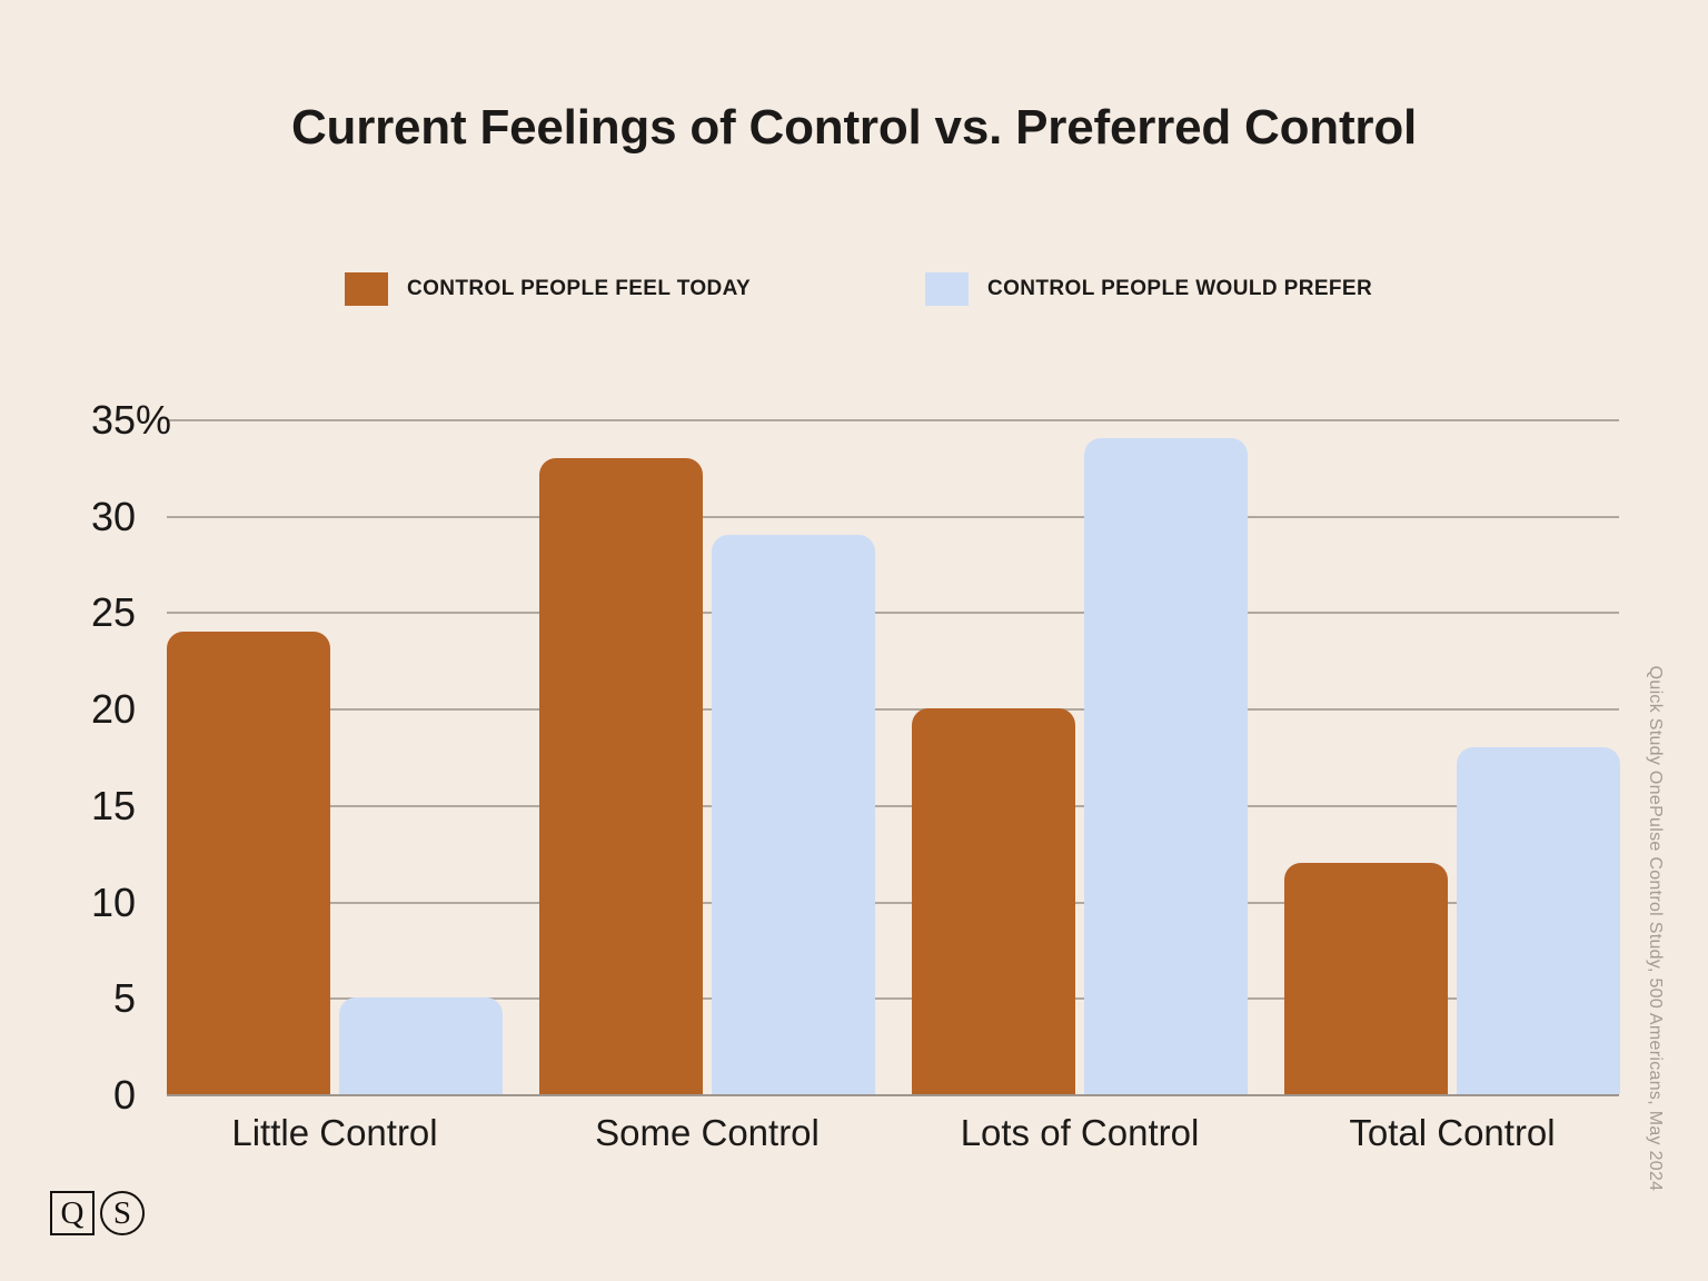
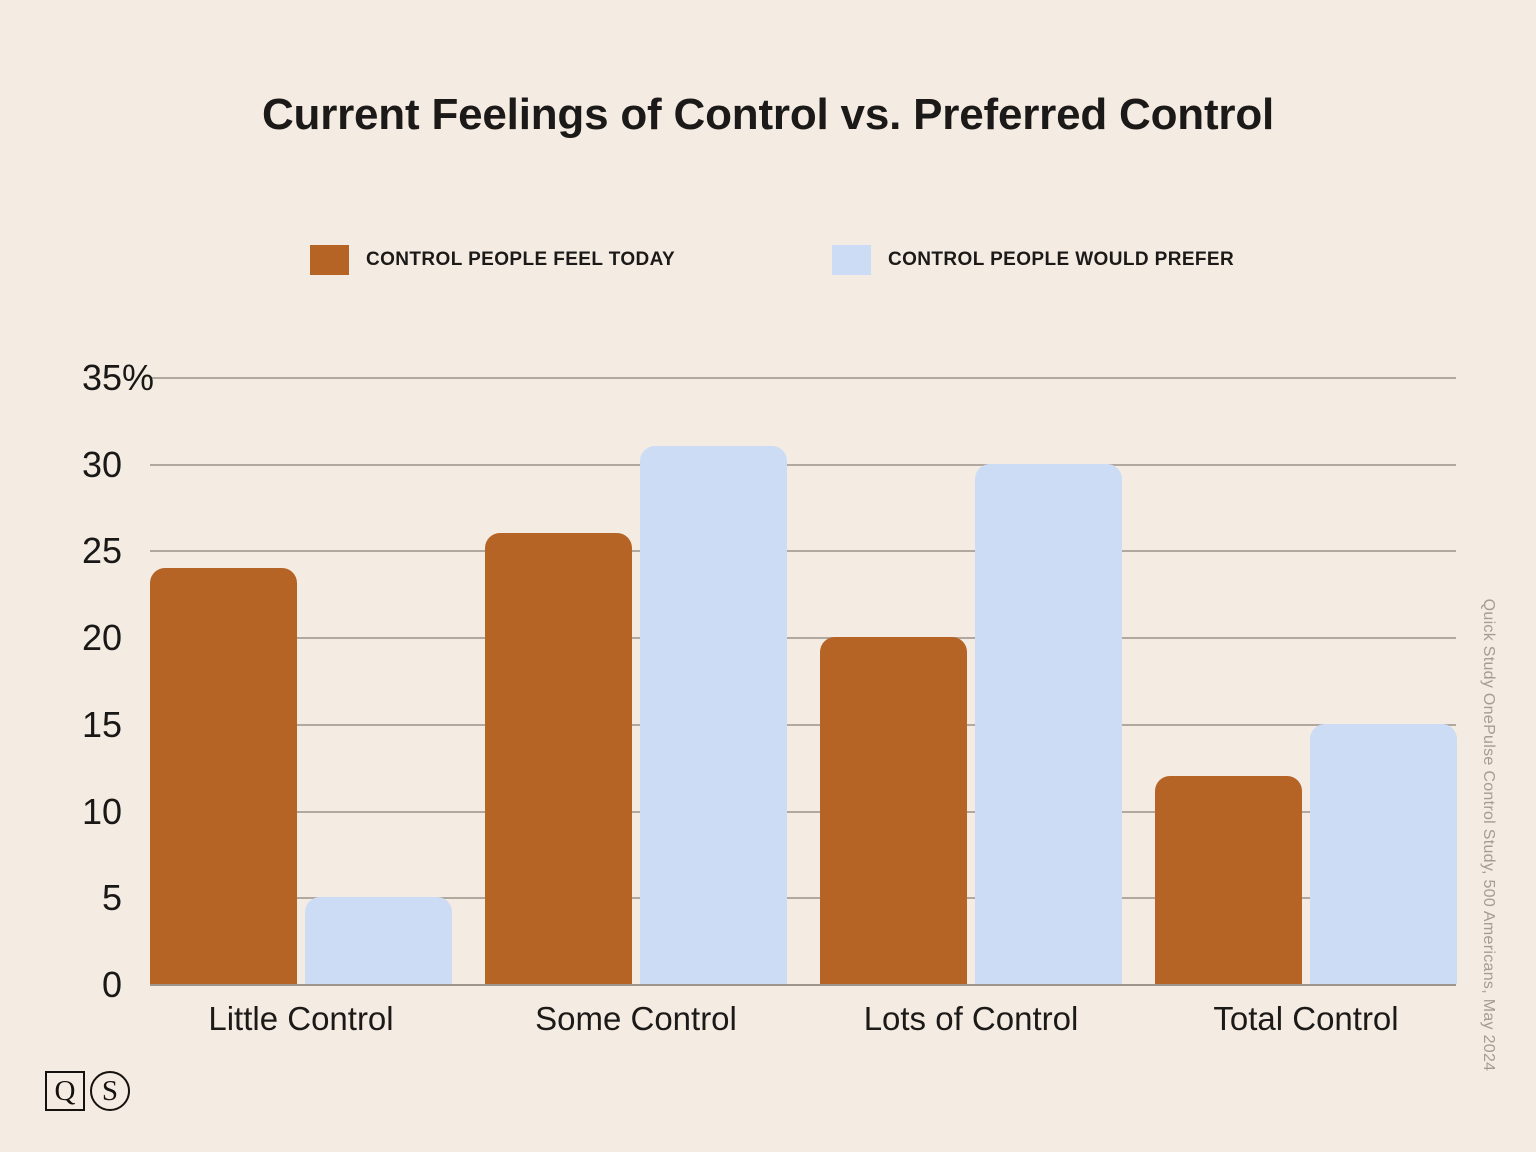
CONTROL PEOPLE FEEL TODAY/Some Control: 33 -> 26
CONTROL PEOPLE WOULD PREFER/Some Control: 29 -> 31
CONTROL PEOPLE WOULD PREFER/Lots of Control: 34 -> 30
CONTROL PEOPLE WOULD PREFER/Total Control: 18 -> 15
